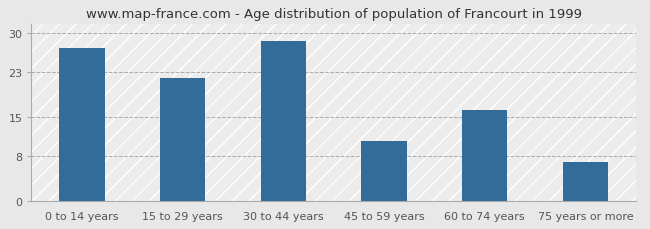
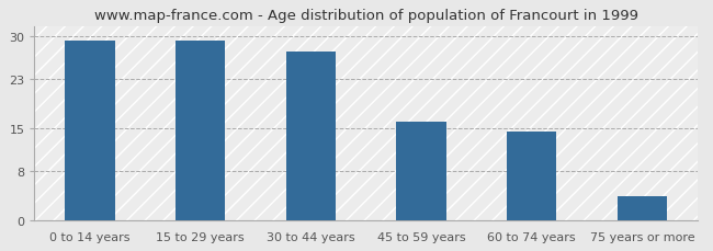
0 to 14 years: 27.2 -> 29.3
15 to 29 years: 22.0 -> 29.3
30 to 44 years: 28.6 -> 27.5
45 to 59 years: 10.6 -> 16.0
60 to 74 years: 16.2 -> 14.5
75 years or more: 7.0 -> 4.0
